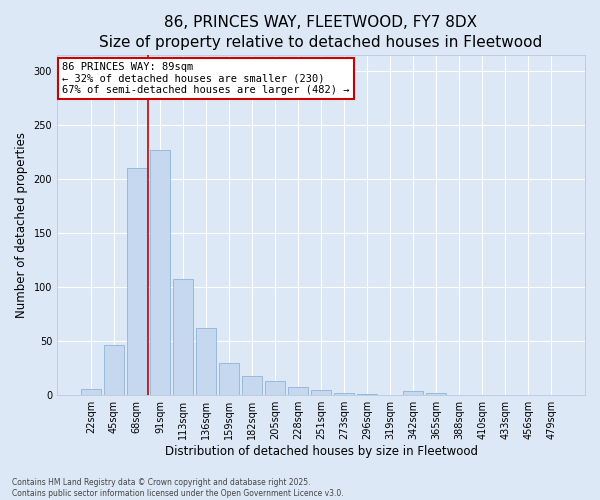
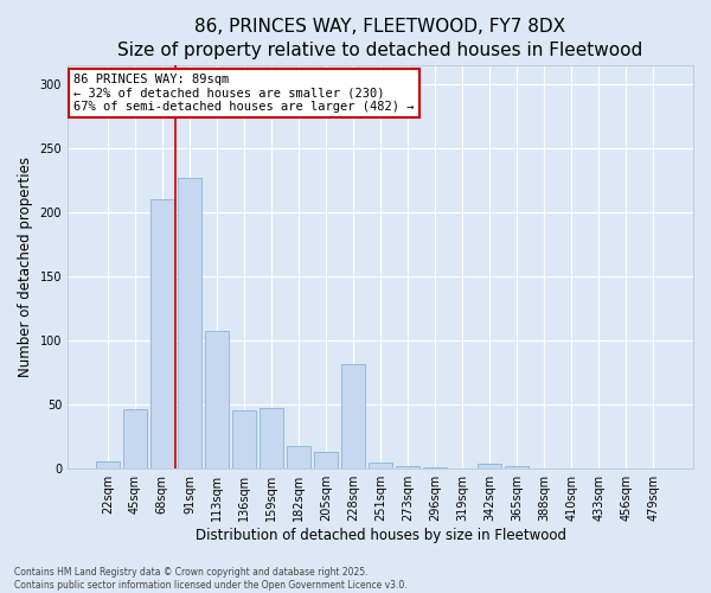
136sqm: 62 -> 45
159sqm: 29 -> 47
228sqm: 7 -> 81
